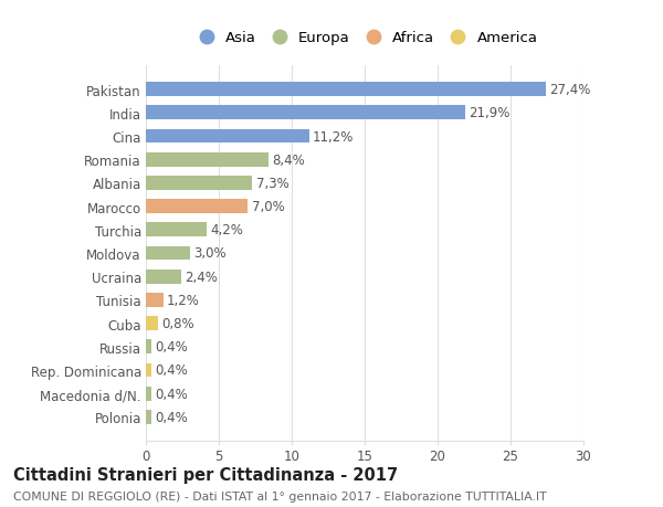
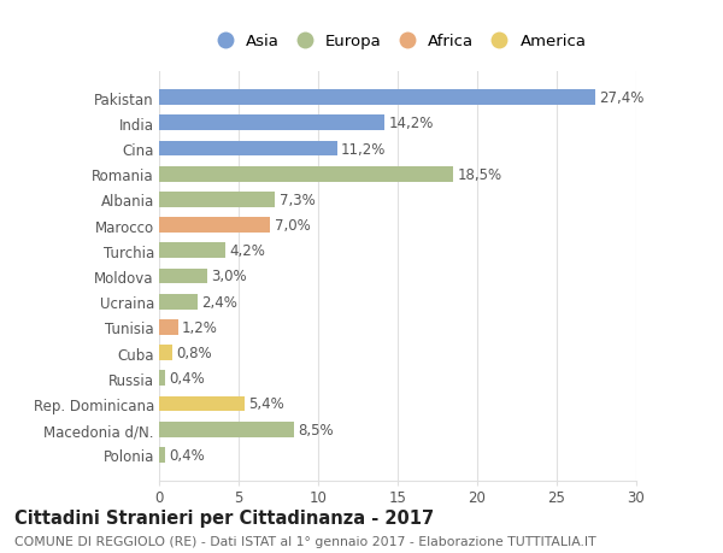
India: 21,9% -> 14,2%
Romania: 8,4% -> 18,5%
Rep. Dominicana: 0,4% -> 5,4%
Macedonia d/N.: 0,4% -> 8,5%
